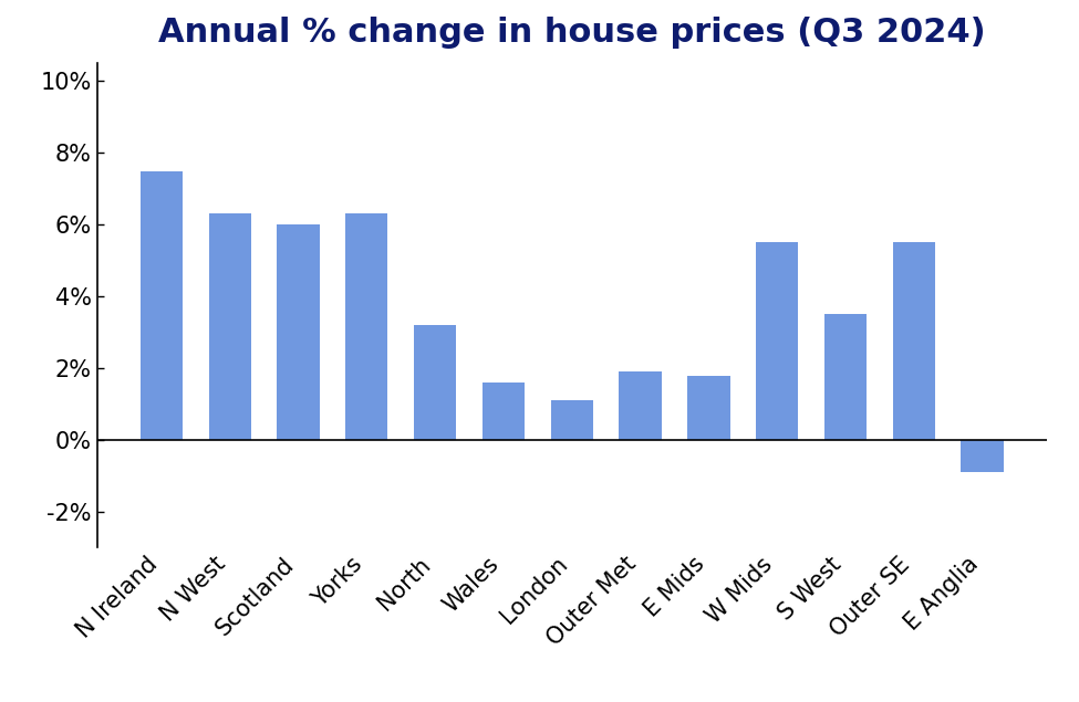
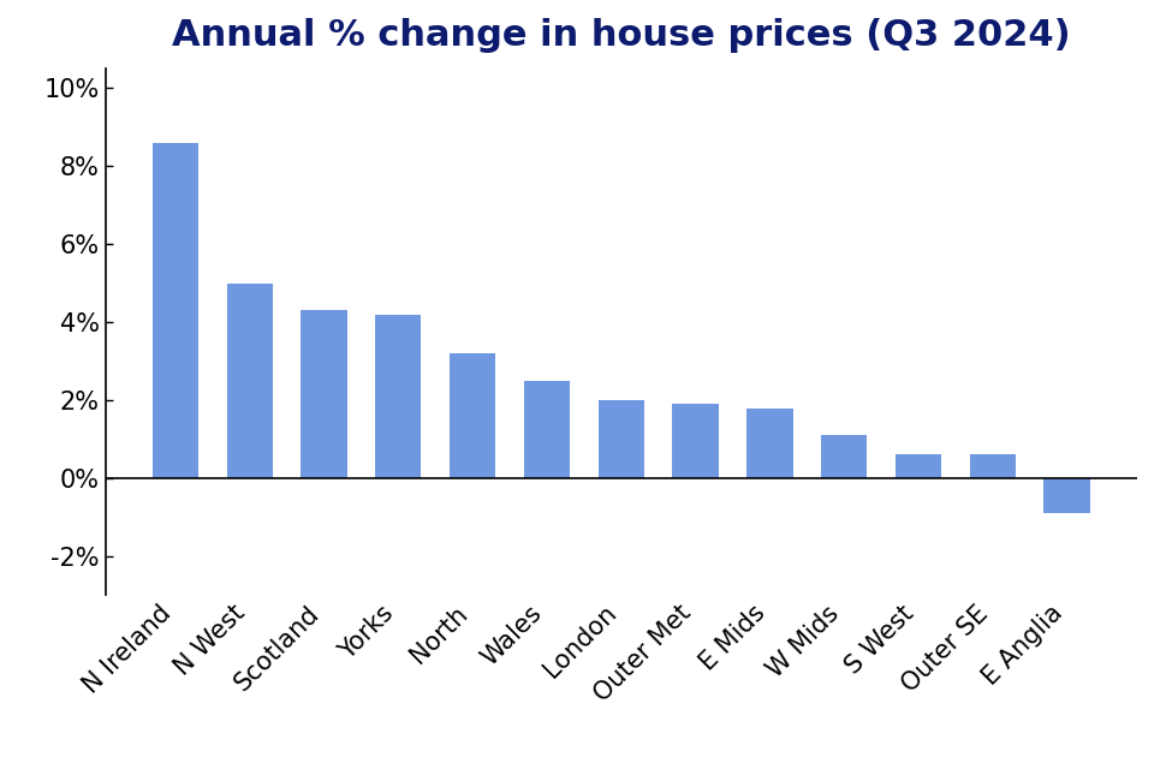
N Ireland: 7.5% -> 8.6%
N West: 6.3% -> 5.0%
Scotland: 6.0% -> 4.3%
Yorks: 6.3% -> 4.2%
Wales: 1.6% -> 2.5%
London: 1.1% -> 2.0%
W Mids: 5.5% -> 1.1%
S West: 3.5% -> 0.6%
Outer SE: 5.5% -> 0.6%
